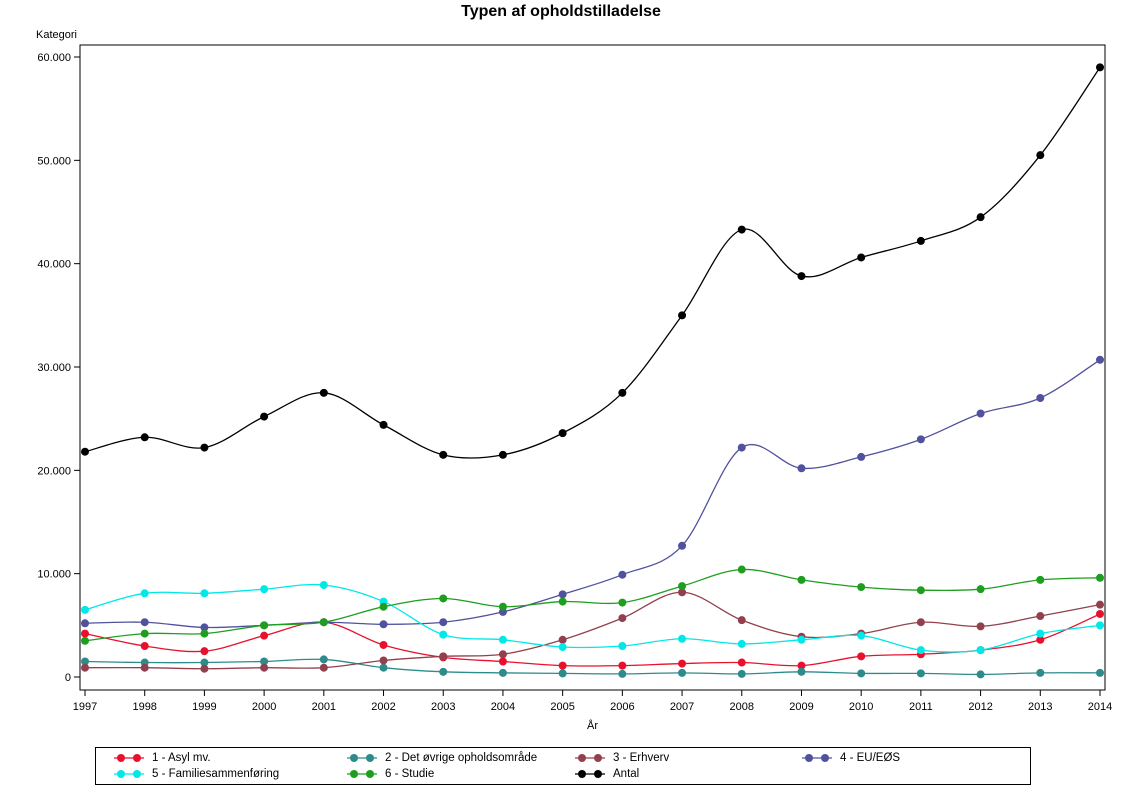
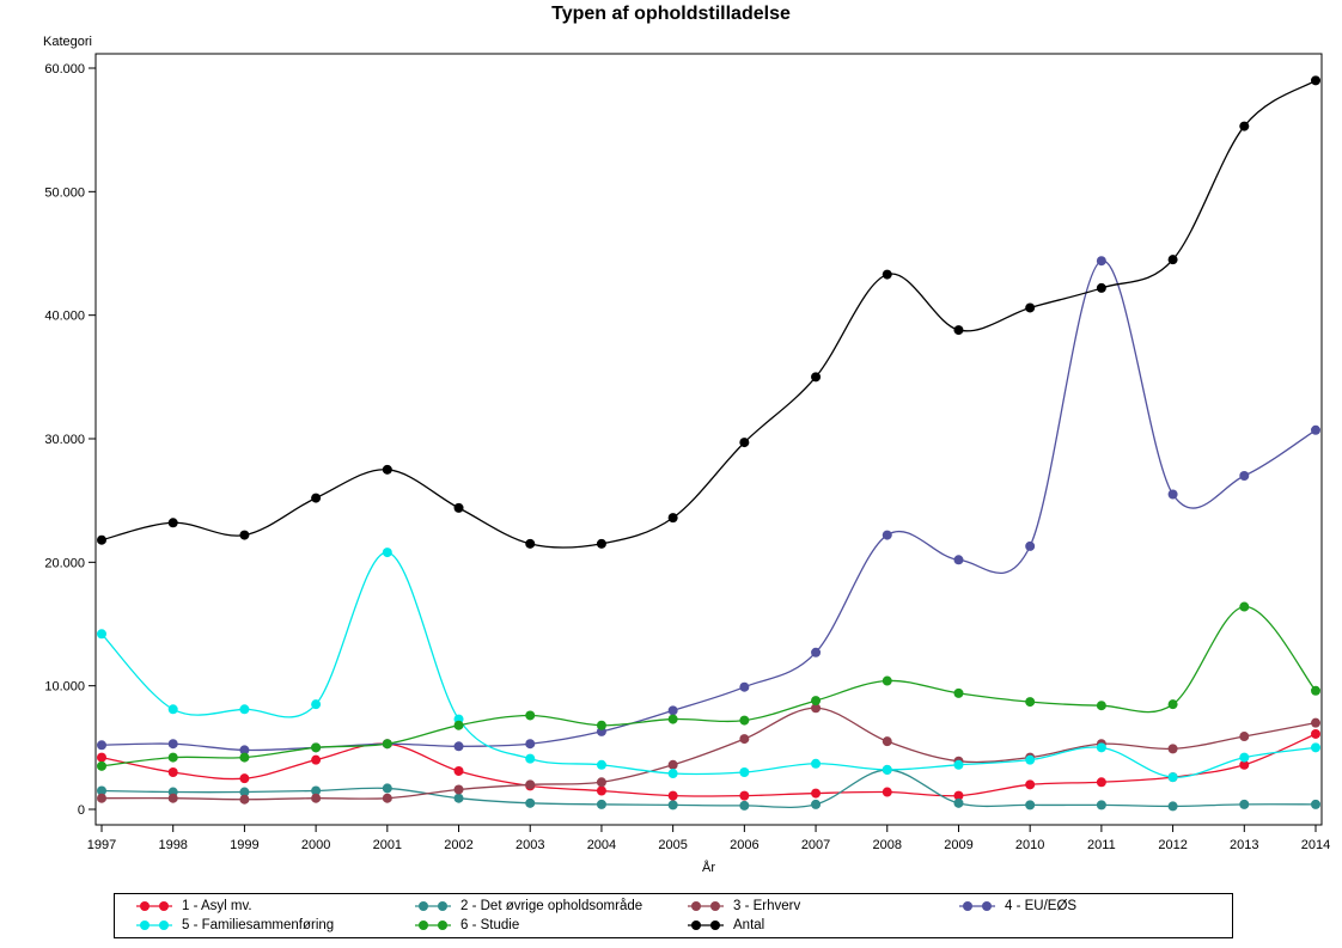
5 - Familiesammenføring/1997: 6500 -> 14200
5 - Familiesammenføring/2001: 8900 -> 20800
Antal/2006: 27500 -> 29700
2 - Det øvrige opholdsområde/2008: 300 -> 3200
4 - EU/EØS/2011: 23000 -> 44400
5 - Familiesammenføring/2011: 2600 -> 5000
6 - Studie/2013: 9400 -> 16400
Antal/2013: 50500 -> 55300
